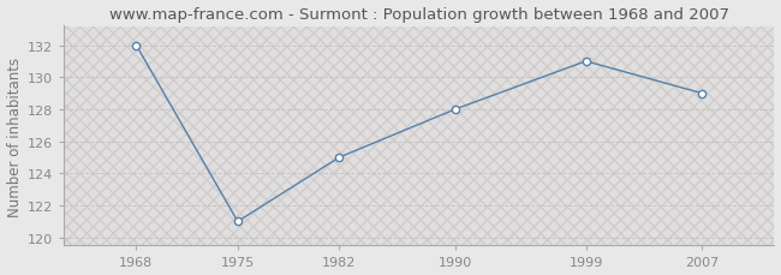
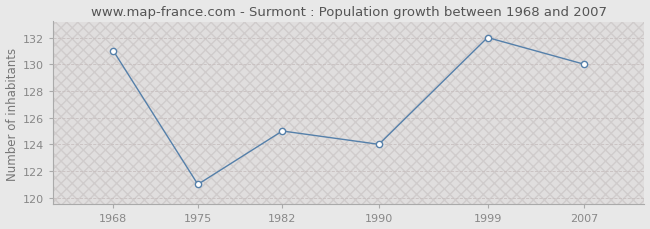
1968: 132 -> 131
1990: 128 -> 124
1999: 131 -> 132
2007: 129 -> 130
